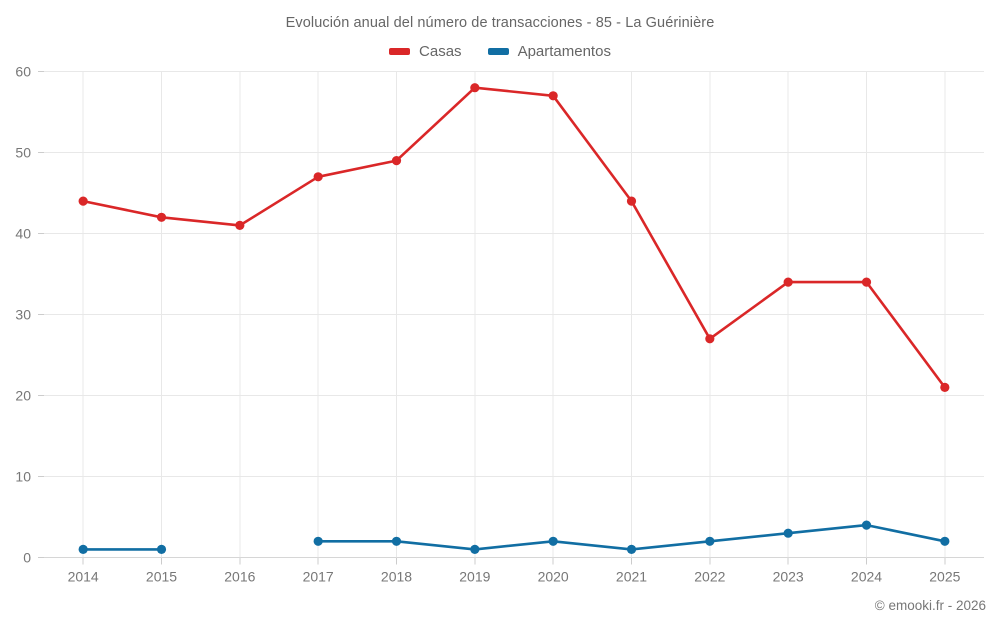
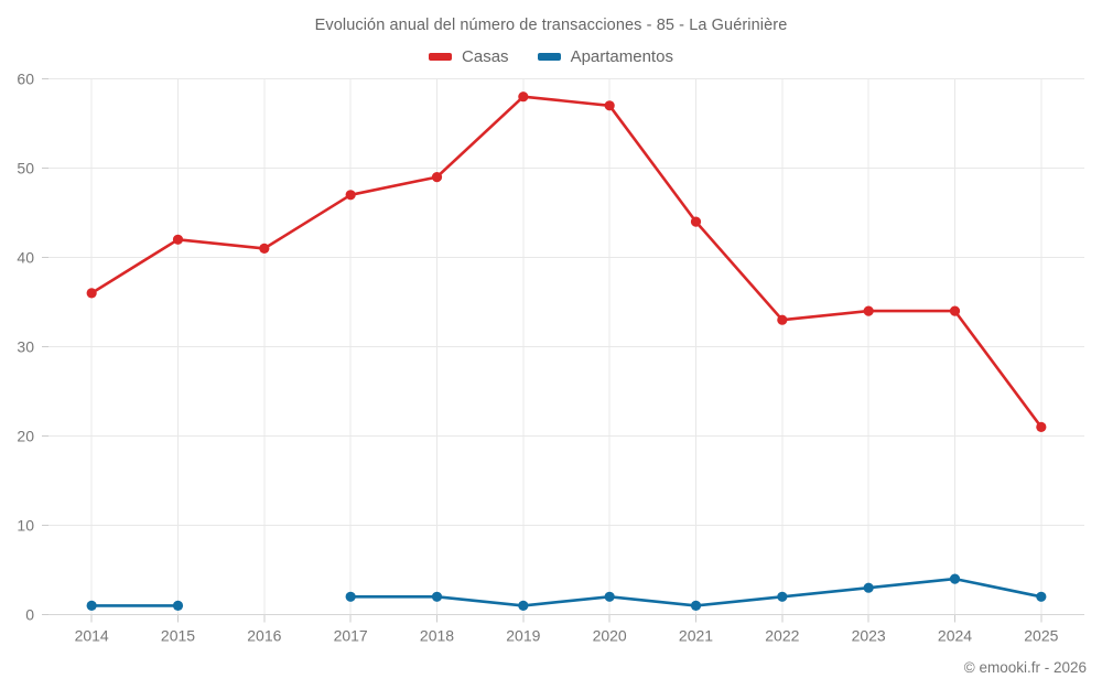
Casas/2014: 44 -> 36
Casas/2022: 27 -> 33
